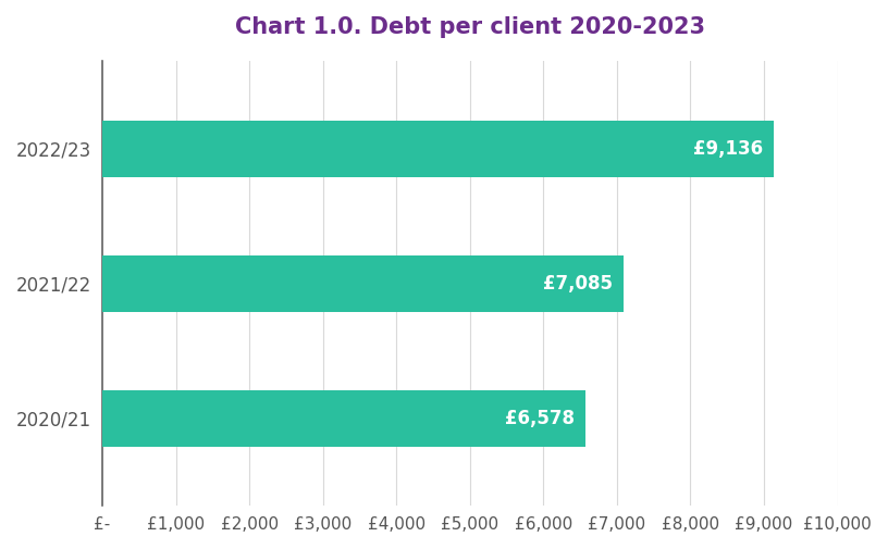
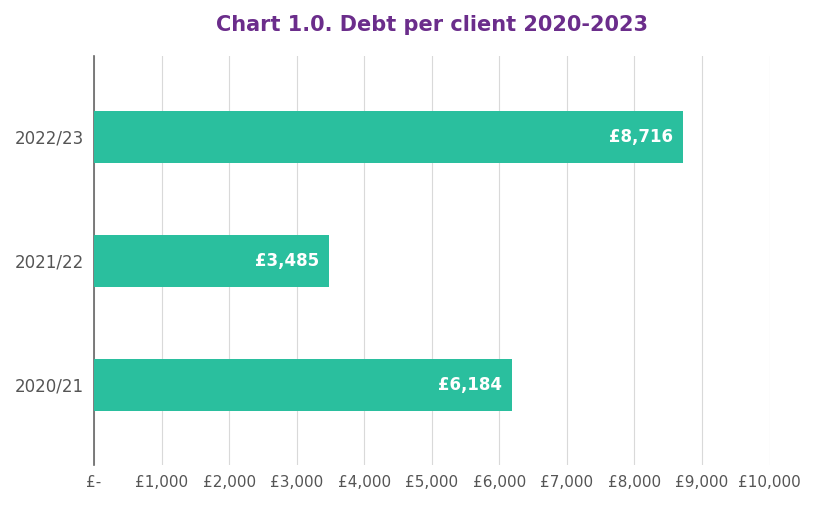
2022/23: £9,136 -> £8,716
2021/22: £7,085 -> £3,485
2020/21: £6,578 -> £6,184
